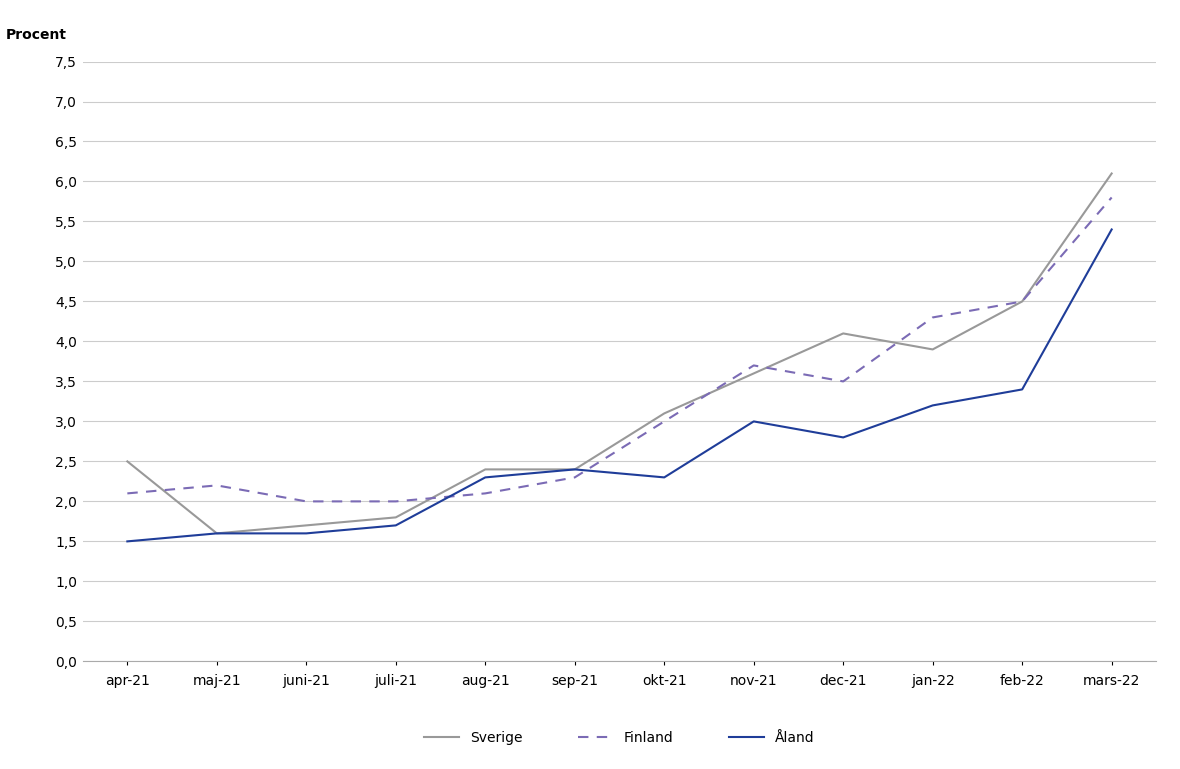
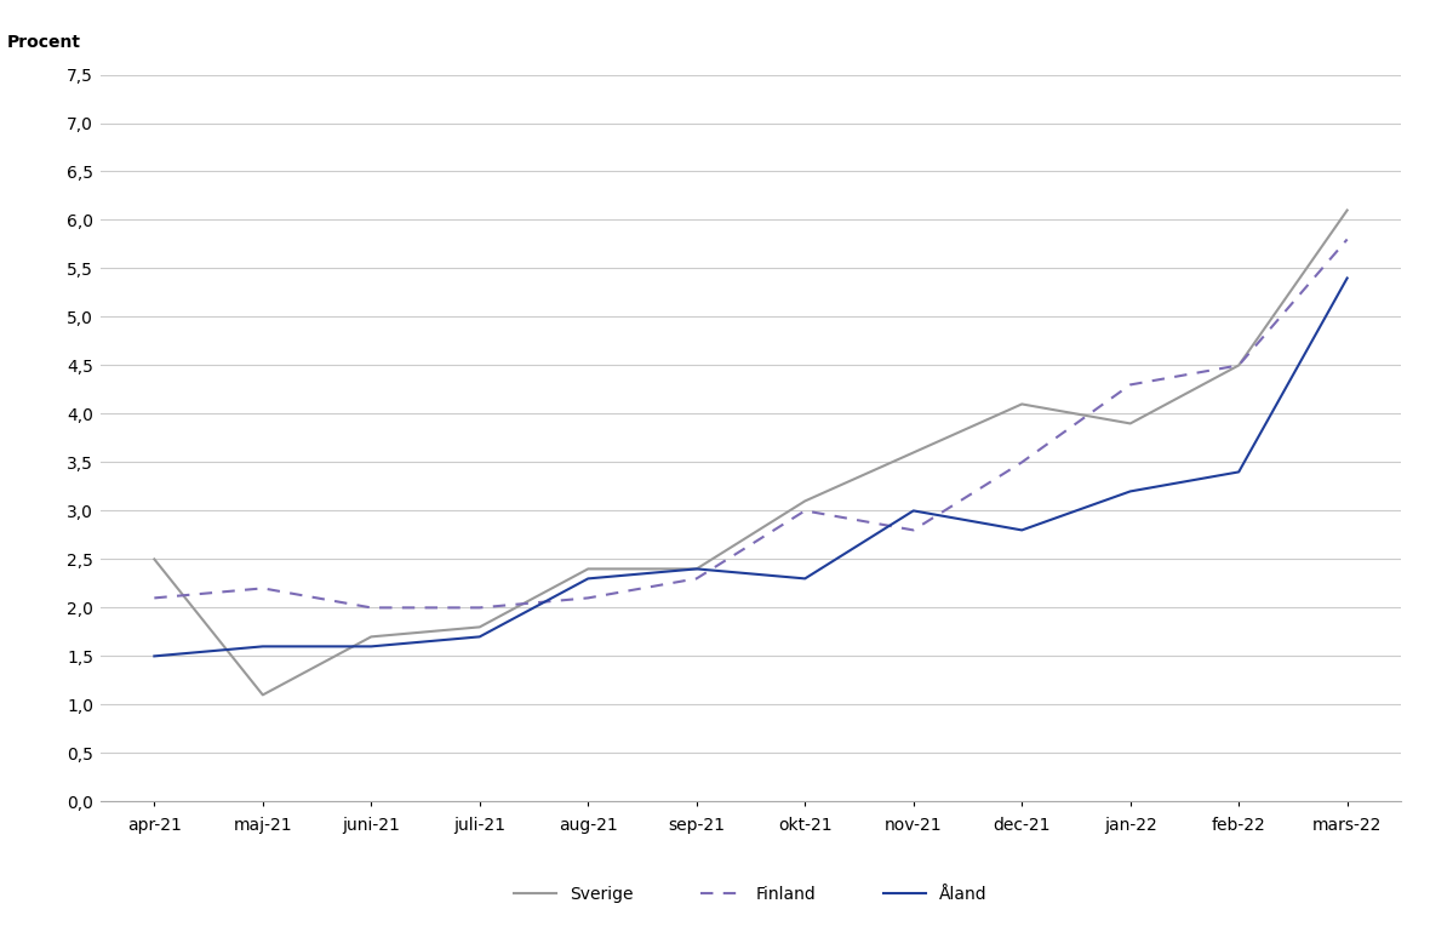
Sverige/maj-21: 1,6 -> 1,1
Finland/nov-21: 3,7 -> 2,8
